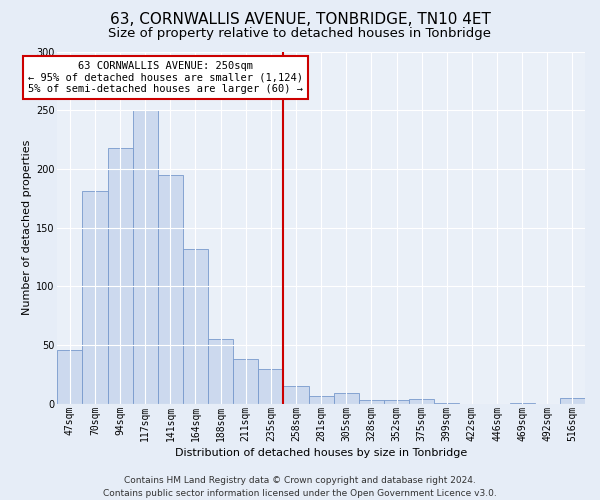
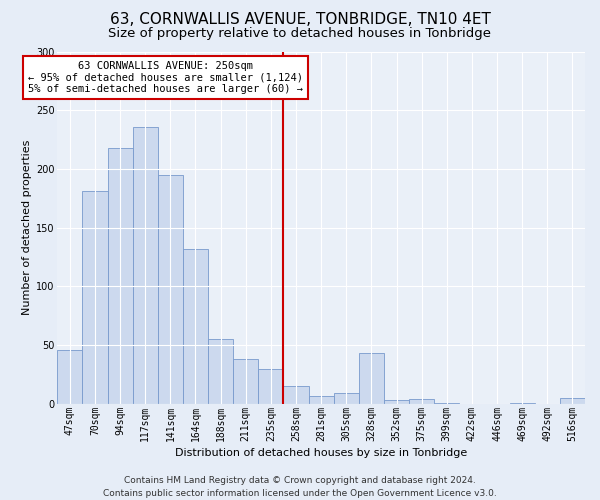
117sqm: 250 -> 236
328sqm: 3 -> 43
